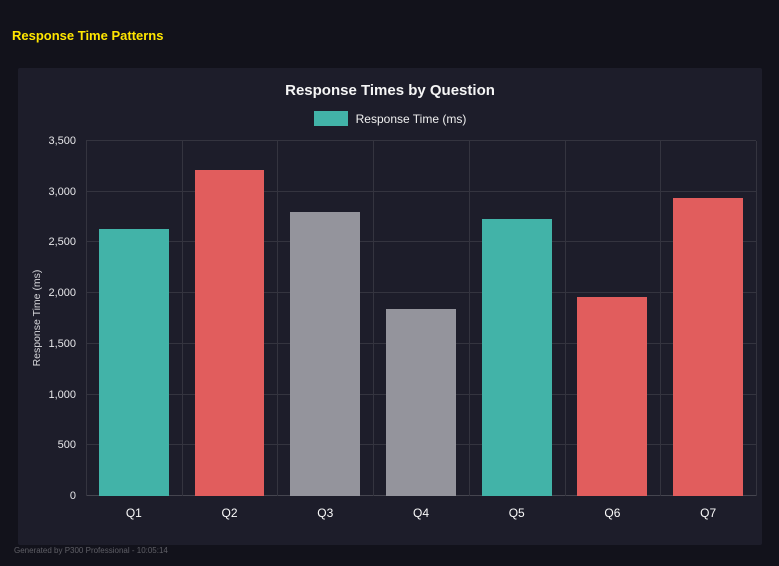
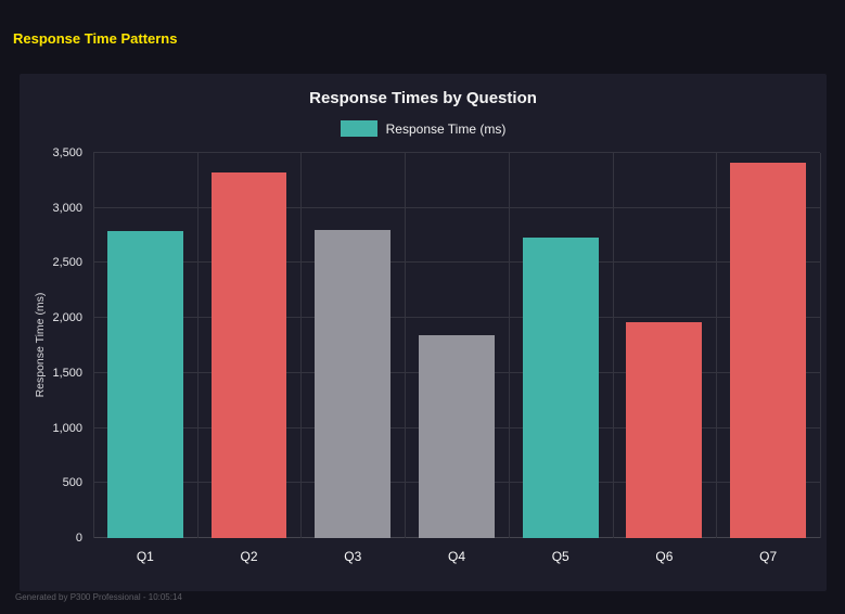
Q1: 2630 -> 2790
Q2: 3210 -> 3320
Q7: 2940 -> 3410
